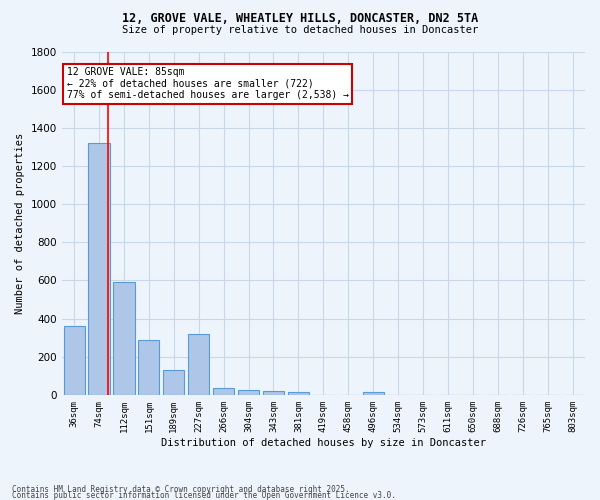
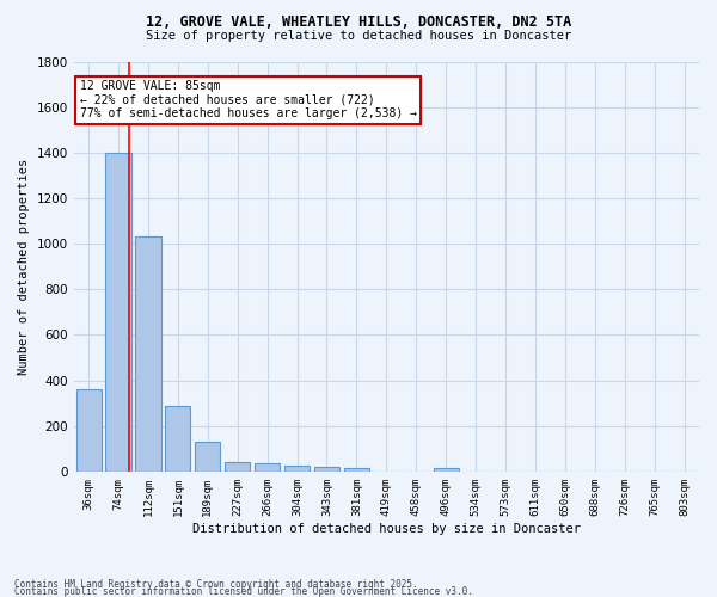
74sqm: 1320 -> 1400
112sqm: 590 -> 1030
227sqm: 320 -> 40
